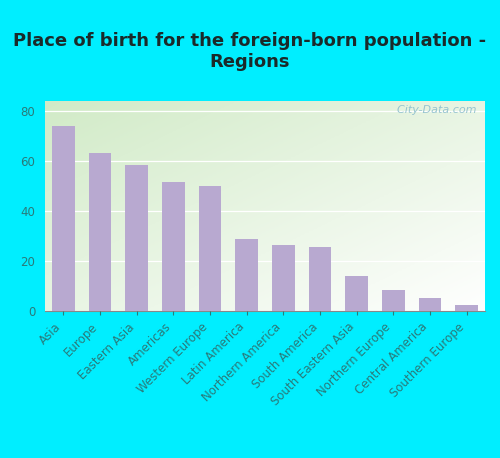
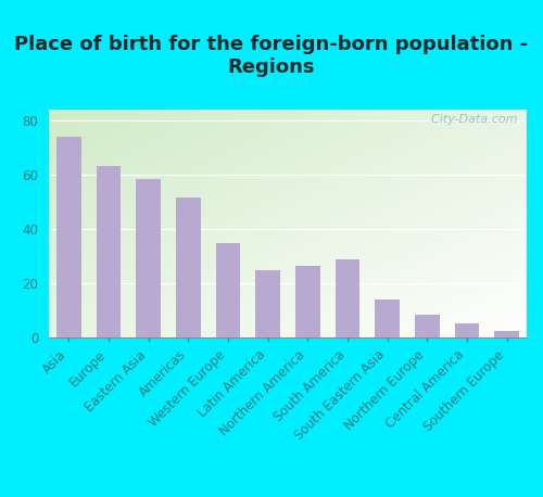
Western Europe: 50.0 -> 35.0
Latin America: 29.0 -> 25.0
South America: 25.5 -> 29.0
